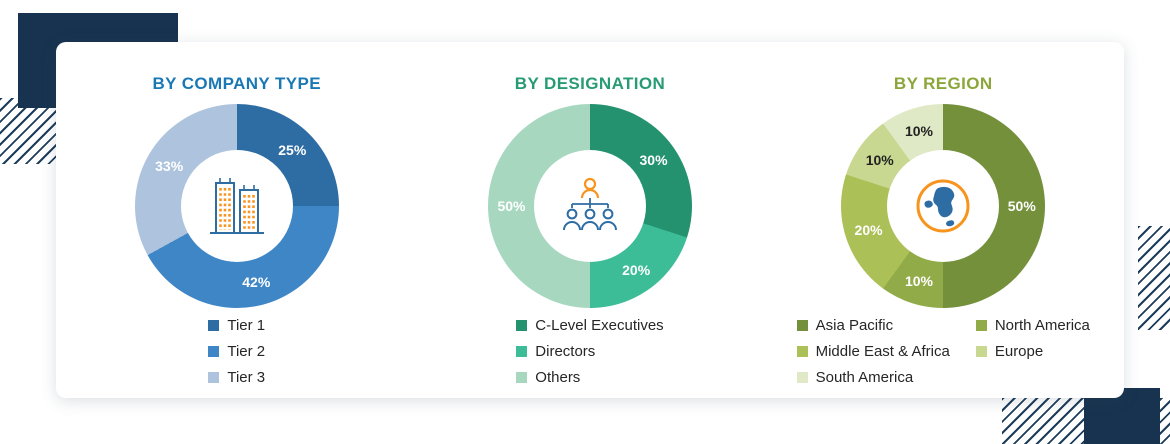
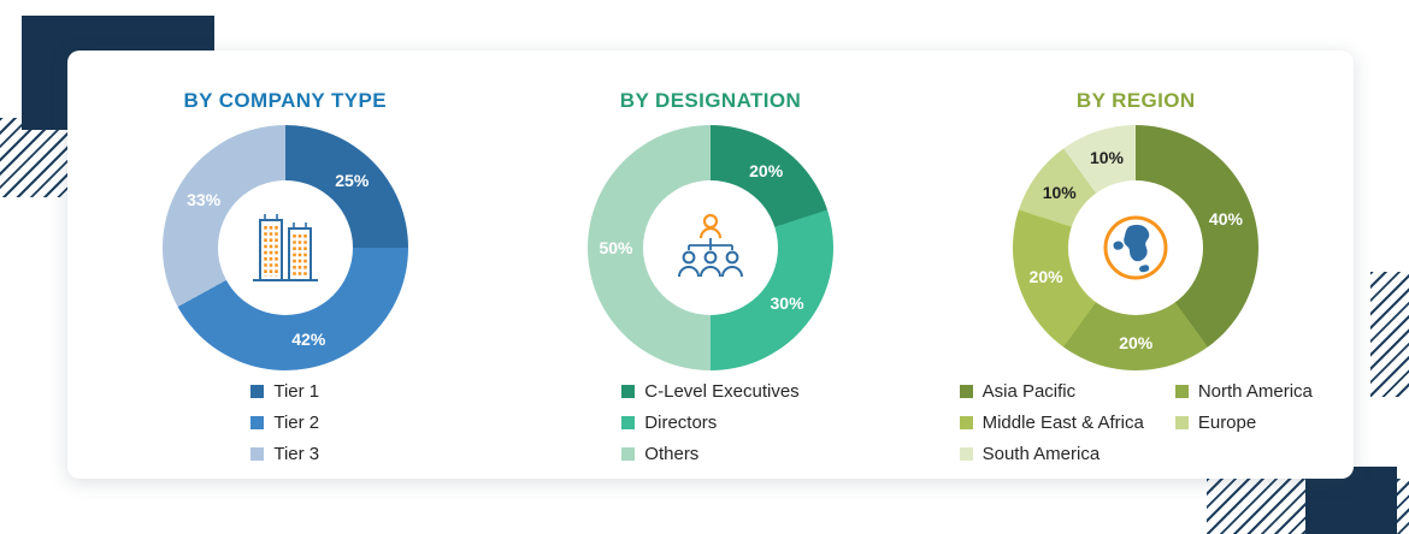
BY DESIGNATION/C-Level Executives: 30% -> 20%
BY DESIGNATION/Directors: 20% -> 30%
BY REGION/Asia Pacific: 50% -> 40%
BY REGION/North America: 10% -> 20%
